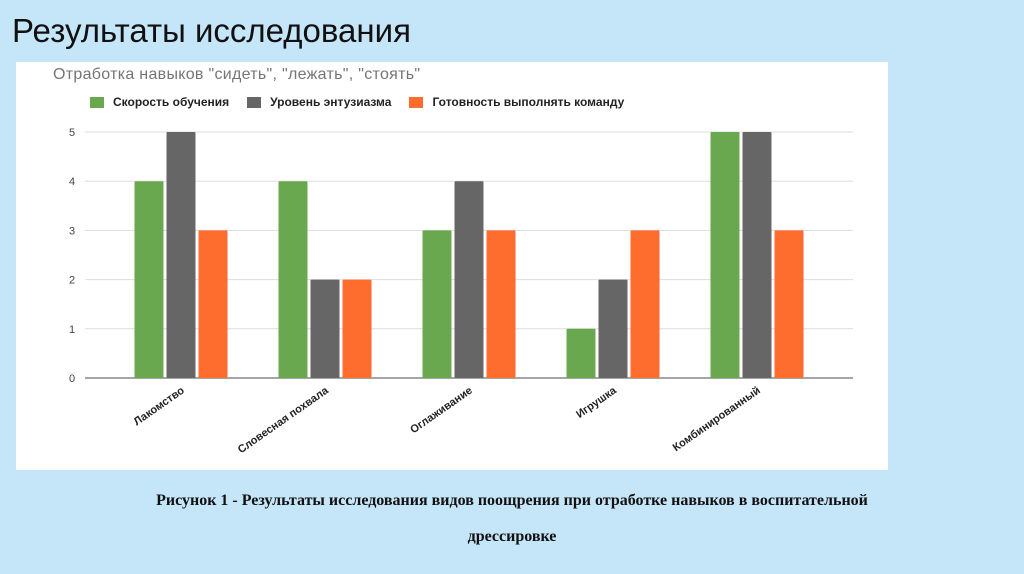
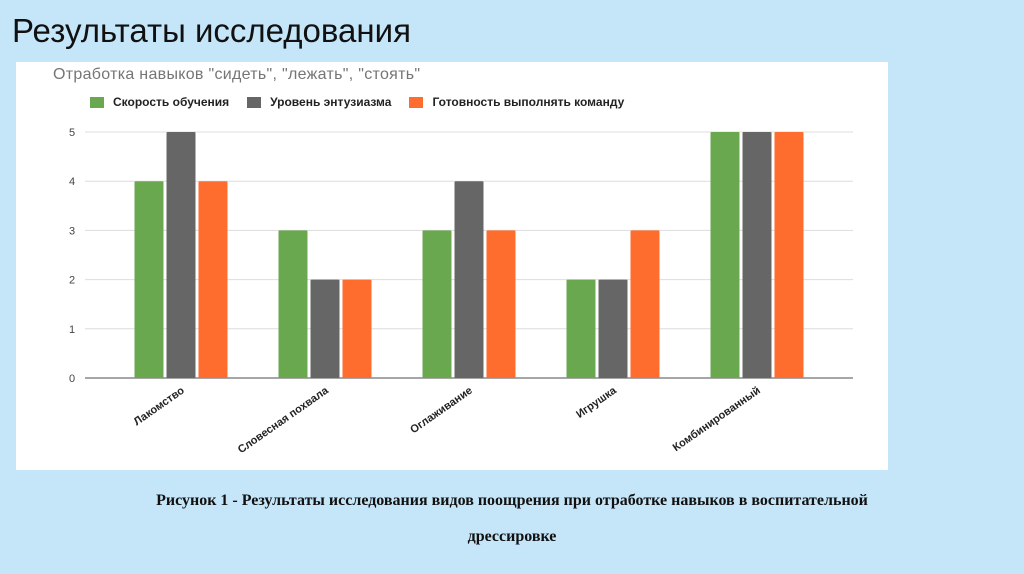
Готовность выполнять команду/Лакомство: 3 -> 4
Скорость обучения/Словесная похвала: 4 -> 3
Скорость обучения/Игрушка: 1 -> 2
Готовность выполнять команду/Комбинированный: 3 -> 5
